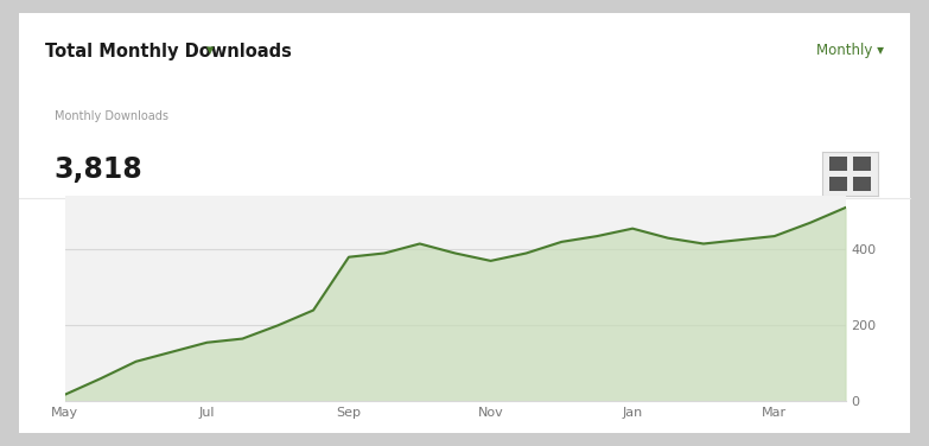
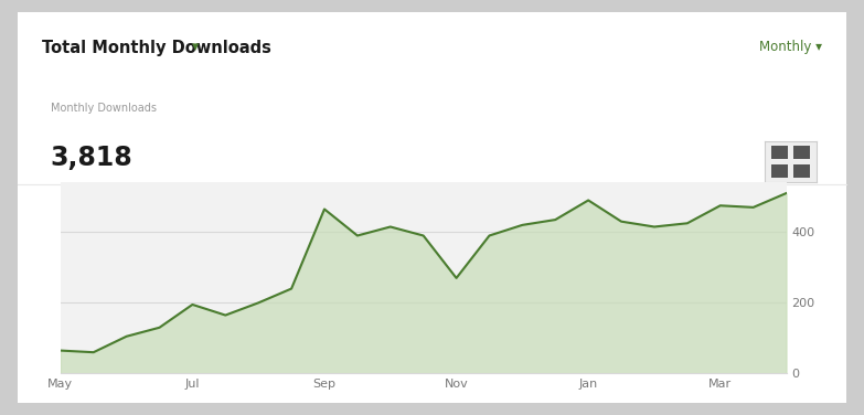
May: 18 -> 65
Jul: 155 -> 195
Sep: 380 -> 465
Nov: 370 -> 270
Jan: 455 -> 490
Mar: 435 -> 475
